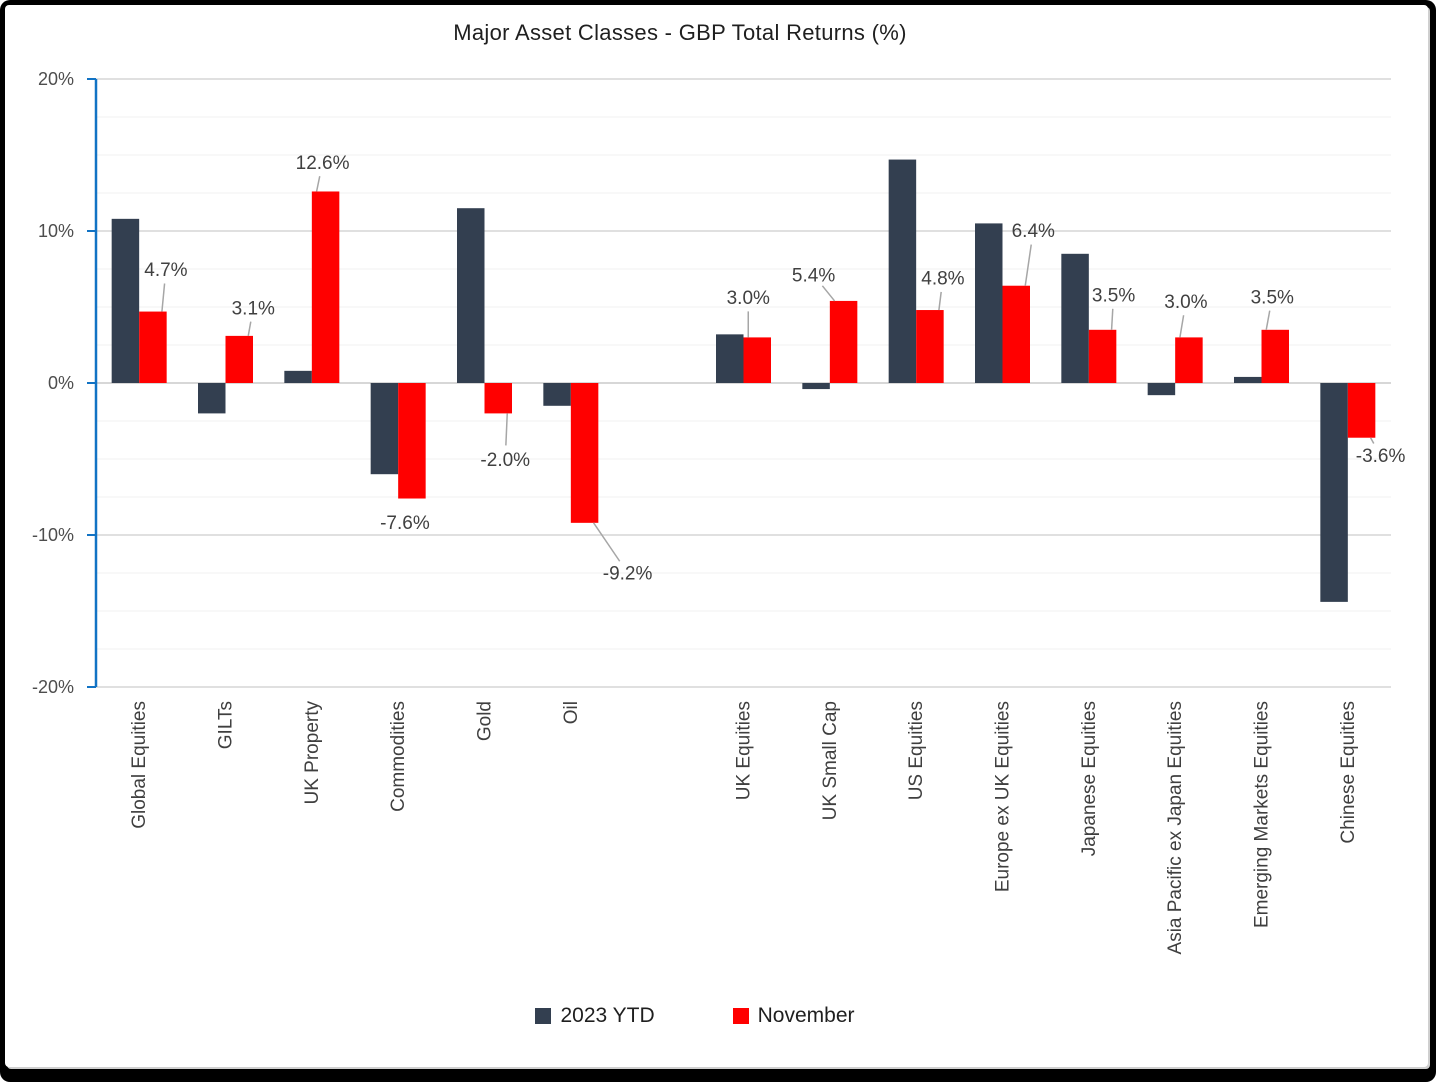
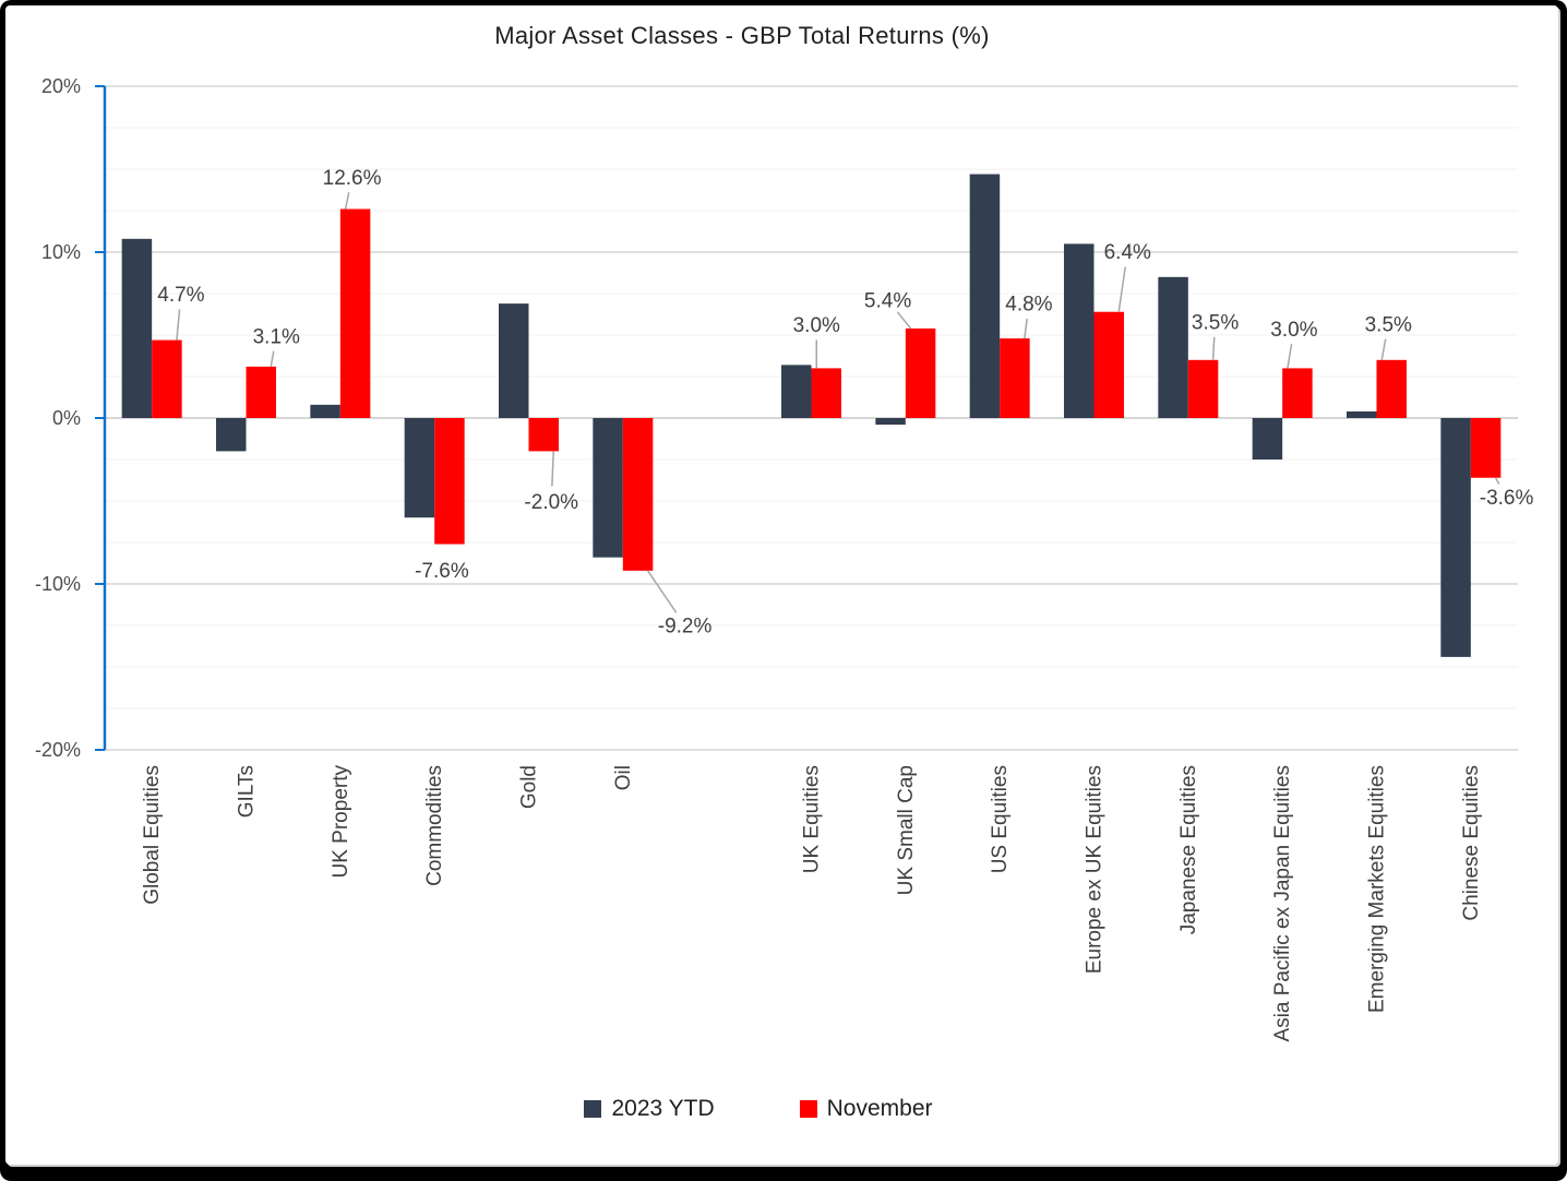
2023 YTD/Gold: 11.5% -> 6.9%
2023 YTD/Oil: -1.5% -> -8.4%
2023 YTD/Asia Pacific ex Japan Equities: -0.8% -> -2.5%
